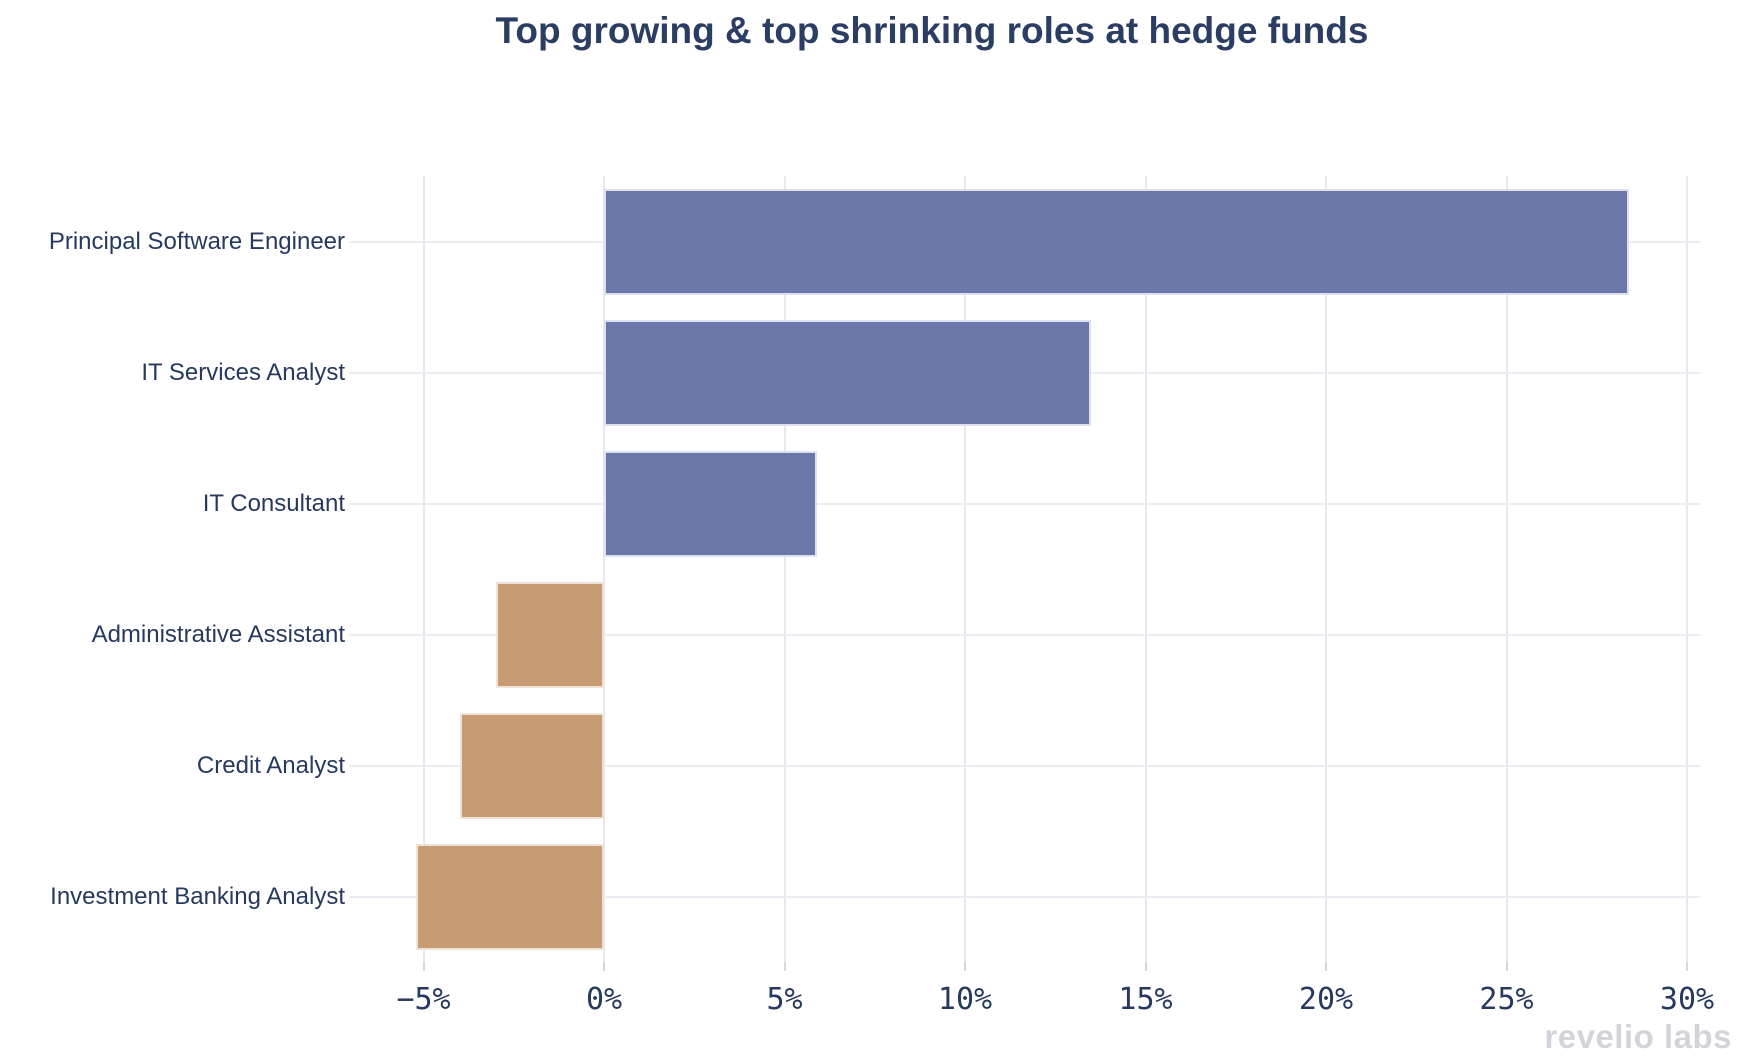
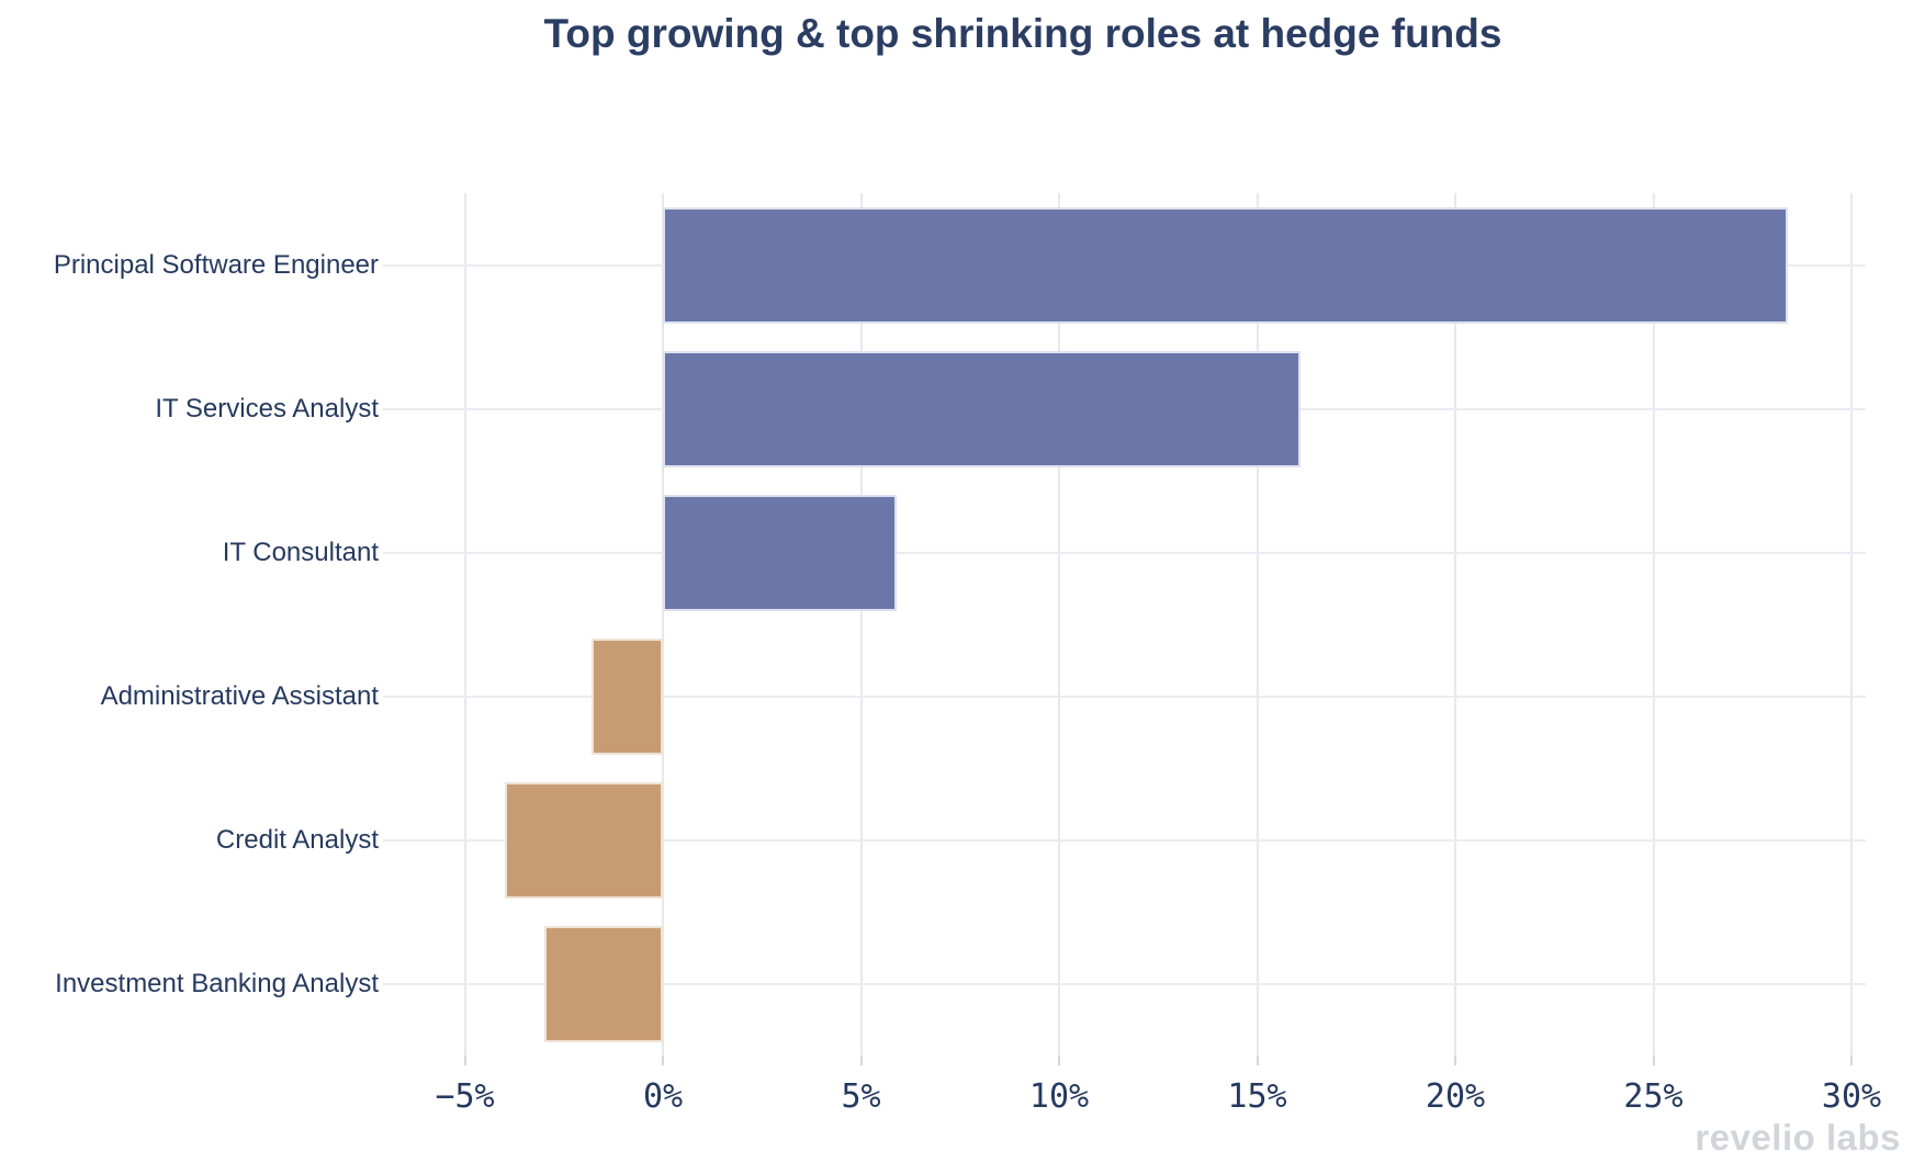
IT Services Analyst: 13.5% -> 16.1%
Administrative Assistant: -3.0% -> -1.8%
Investment Banking Analyst: -5.2% -> -3.0%
